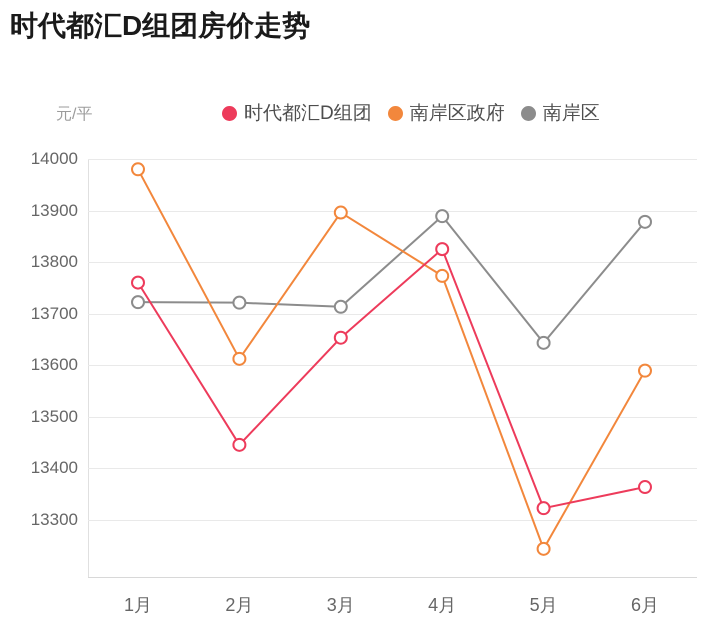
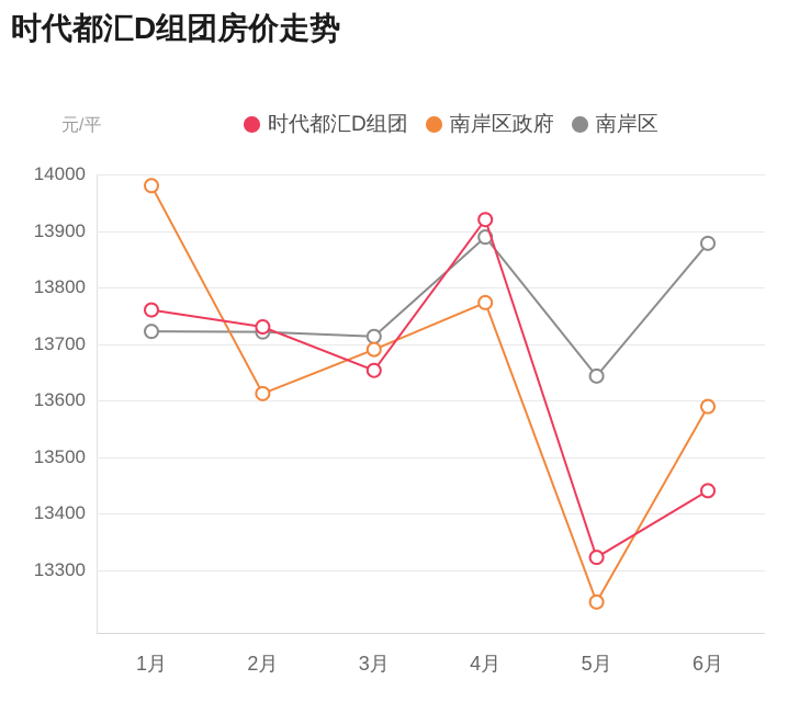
时代都汇D组团/2月: 13440 -> 13730
南岸区政府/3月: 13900 -> 13690
时代都汇D组团/4月: 13820 -> 13920
时代都汇D组团/6月: 13360 -> 13440
